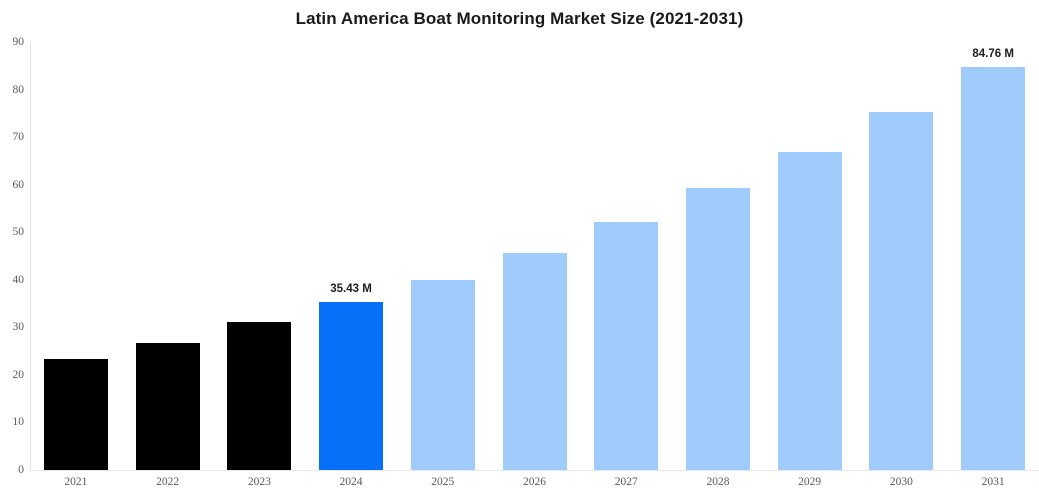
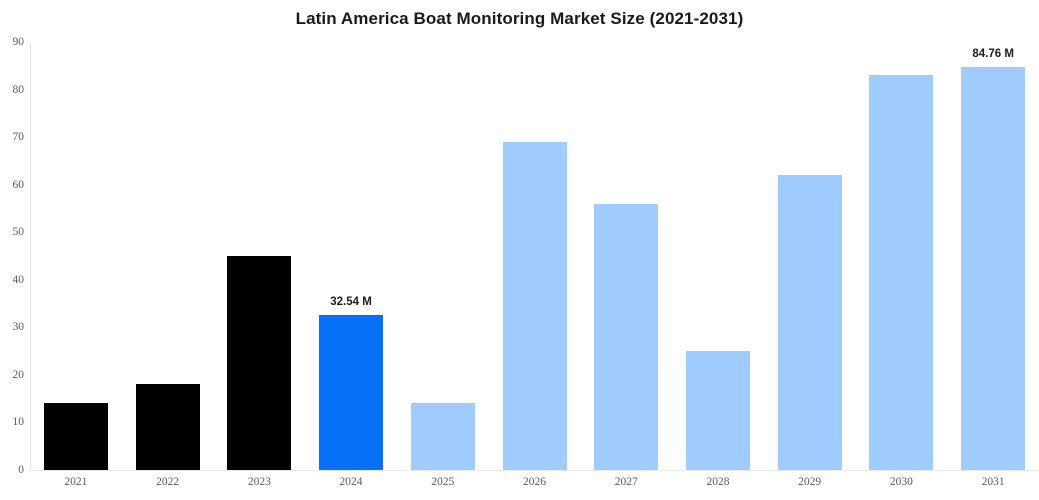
2021: 23 -> 14
2022: 27 -> 18
2023: 31 -> 45
2024: 35.43 -> 32.54
2025: 40 -> 14
2026: 46 -> 69
2027: 52 -> 56
2028: 59 -> 25
2029: 67 -> 62
2030: 75 -> 83
